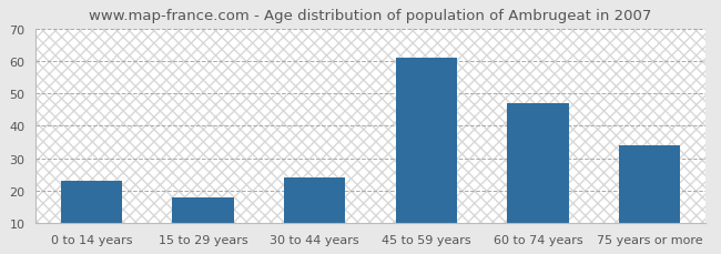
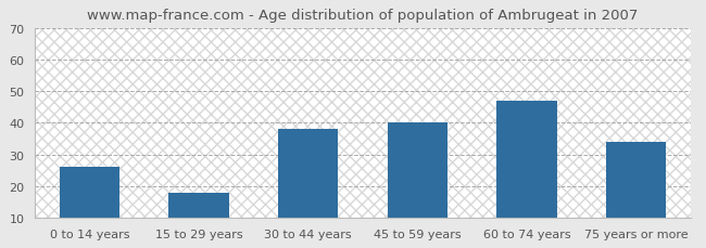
0 to 14 years: 23 -> 26
30 to 44 years: 24 -> 38
45 to 59 years: 61 -> 40
